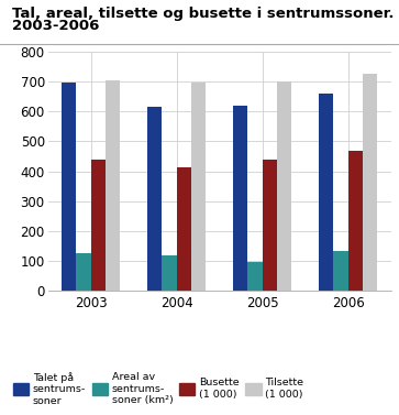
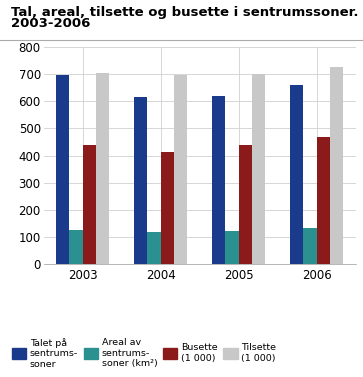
Areal av sentrums- soner (km²)/2005: 95 -> 123
